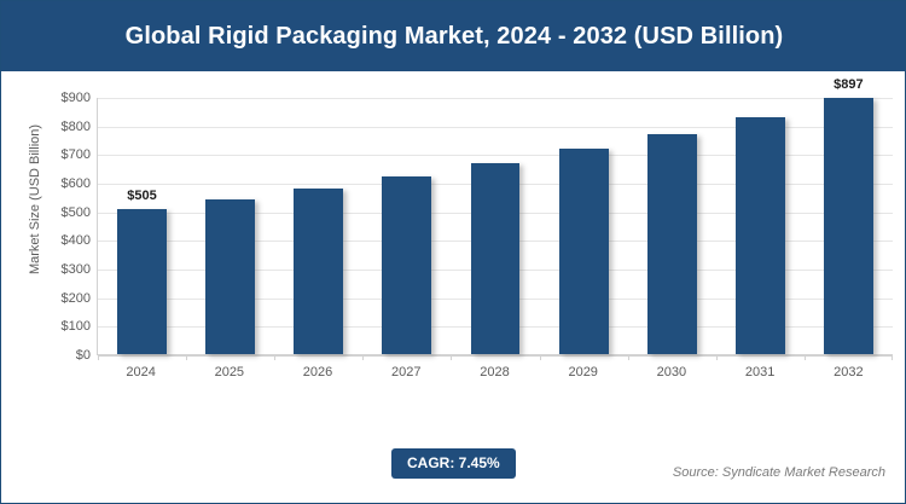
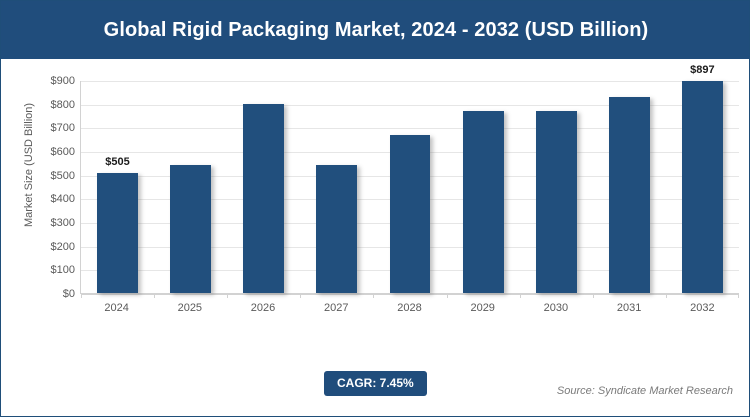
2026: $580 -> $800
2027: $620 -> $540
2029: $720 -> $770
